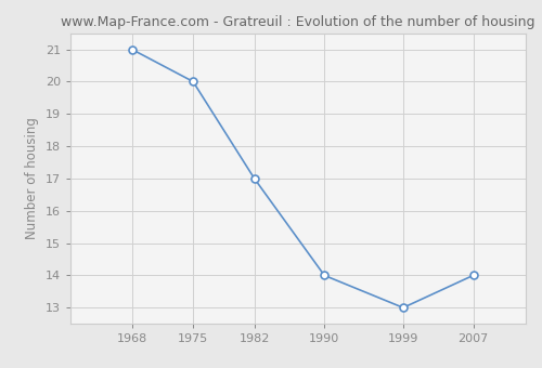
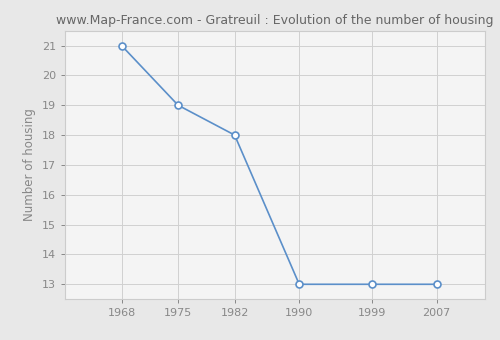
1975: 20 -> 19
1982: 17 -> 18
1990: 14 -> 13
2007: 14 -> 13
